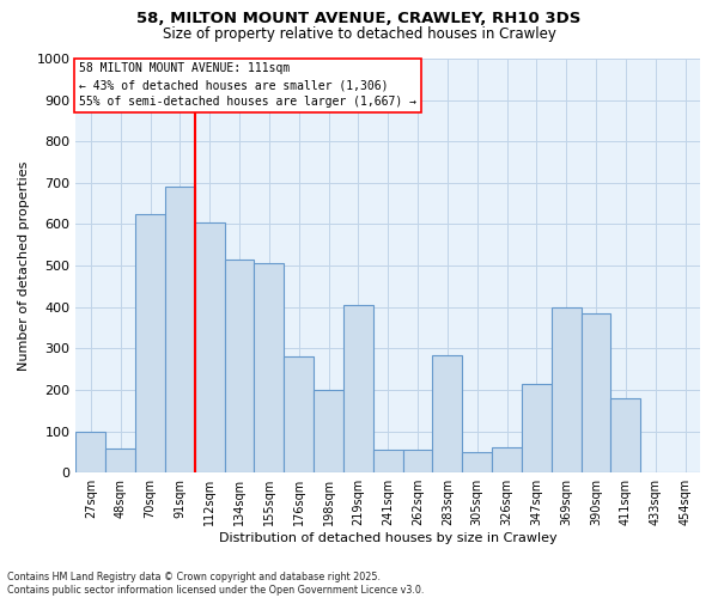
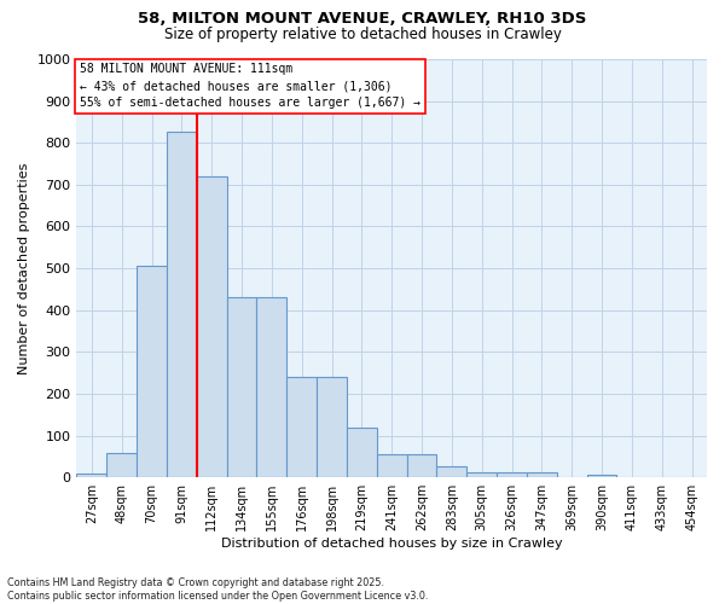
27sqm: 100 -> 8
70sqm: 625 -> 505
91sqm: 690 -> 828
112sqm: 605 -> 720
134sqm: 515 -> 430
155sqm: 505 -> 430
176sqm: 280 -> 240
198sqm: 200 -> 240
219sqm: 405 -> 120
283sqm: 285 -> 28
305sqm: 50 -> 12
326sqm: 60 -> 12
347sqm: 215 -> 12
369sqm: 400 -> 1
390sqm: 385 -> 5
411sqm: 180 -> 1
